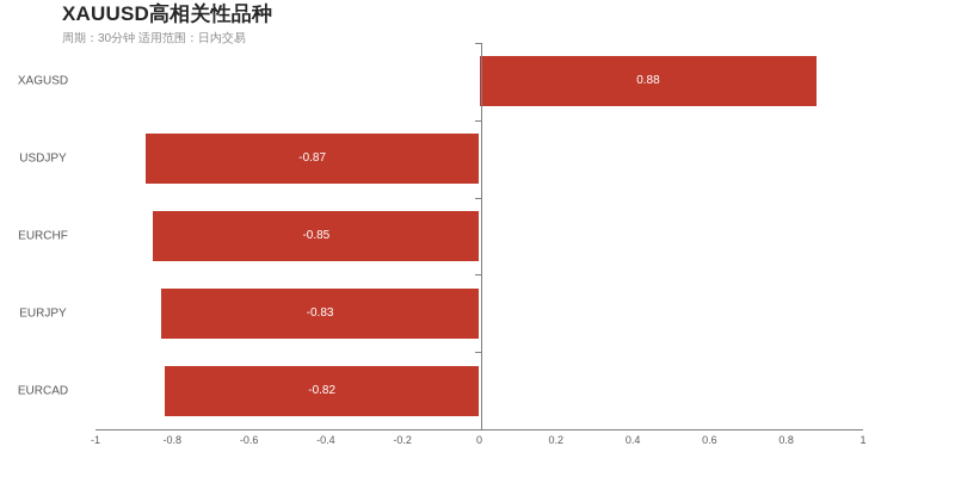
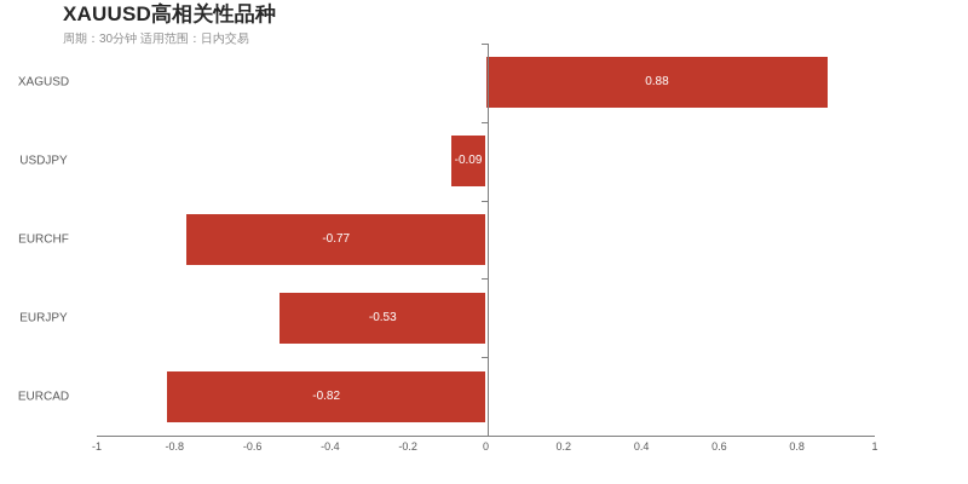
USDJPY: -0.87 -> -0.09
EURCHF: -0.85 -> -0.77
EURJPY: -0.83 -> -0.53
